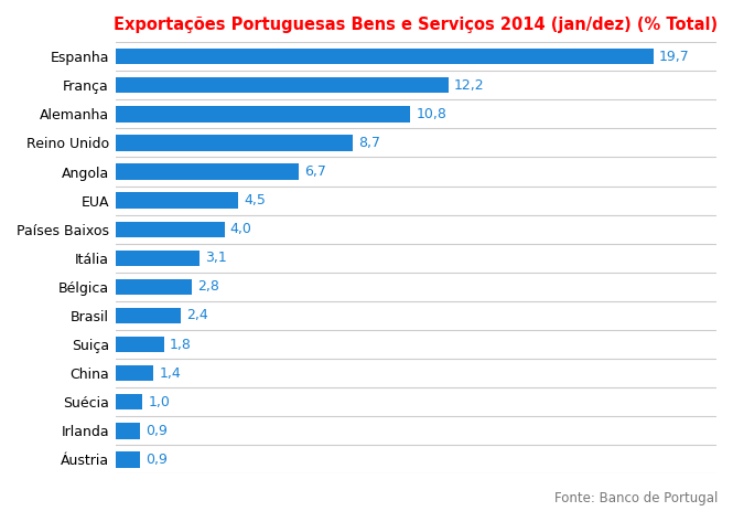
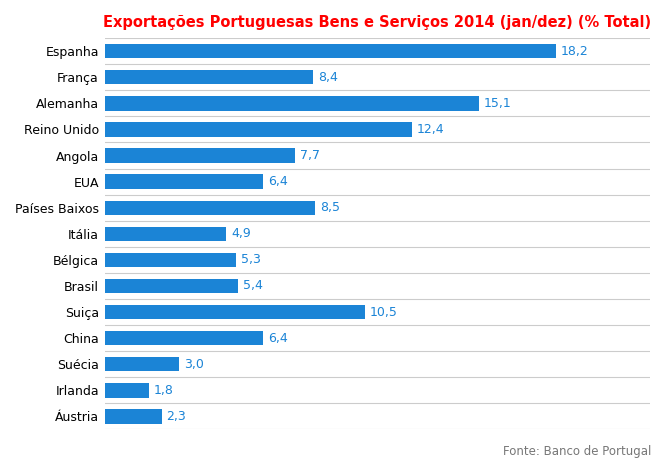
Espanha: 19,7 -> 18,2
França: 12,2 -> 8,4
Alemanha: 10,8 -> 15,1
Reino Unido: 8,7 -> 12,4
Angola: 6,7 -> 7,7
EUA: 4,5 -> 6,4
Países Baixos: 4,0 -> 8,5
Itália: 3,1 -> 4,9
Bélgica: 2,8 -> 5,3
Brasil: 2,4 -> 5,4
Suiça: 1,8 -> 10,5
China: 1,4 -> 6,4
Suécia: 1,0 -> 3,0
Irlanda: 0,9 -> 1,8
Áustria: 0,9 -> 2,3
